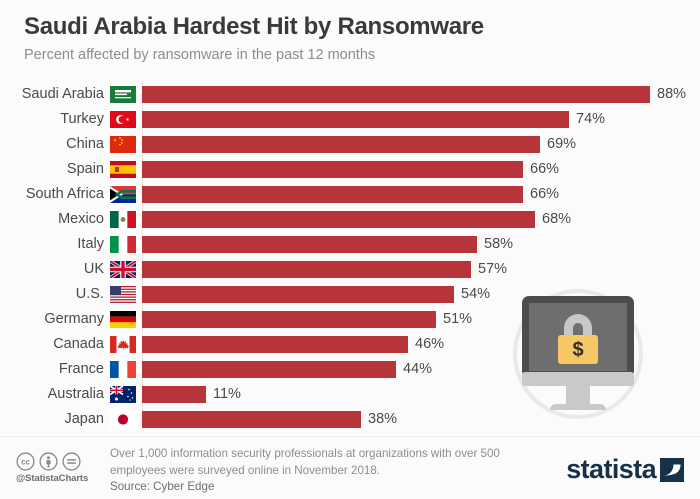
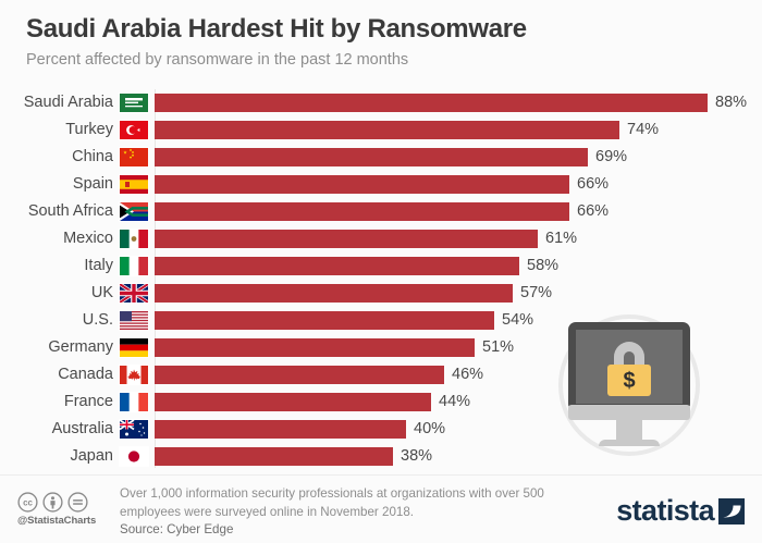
Mexico: 68% -> 61%
Australia: 11% -> 40%
